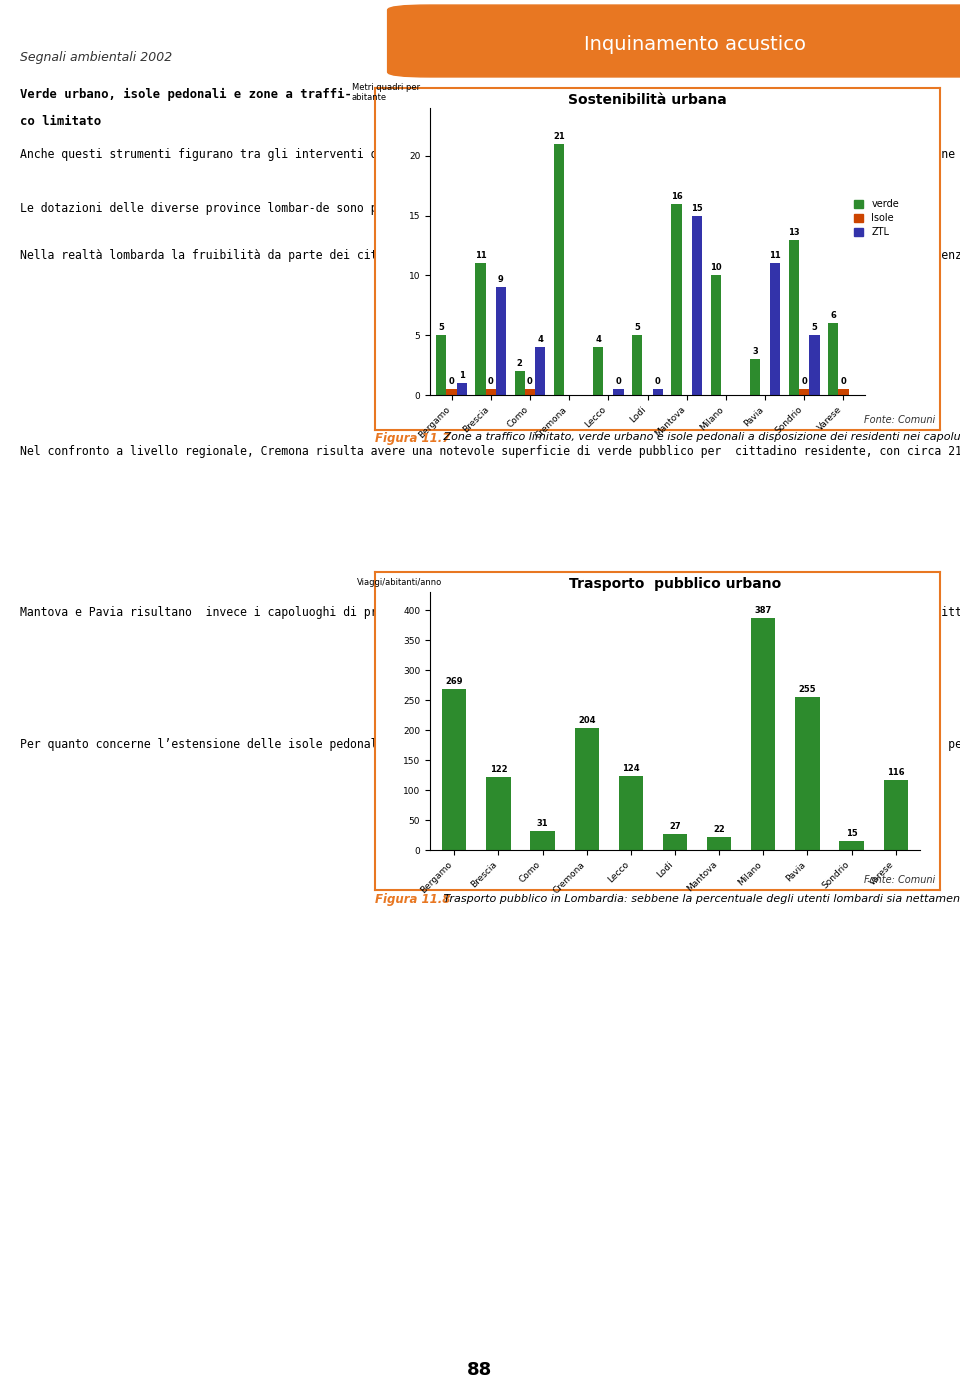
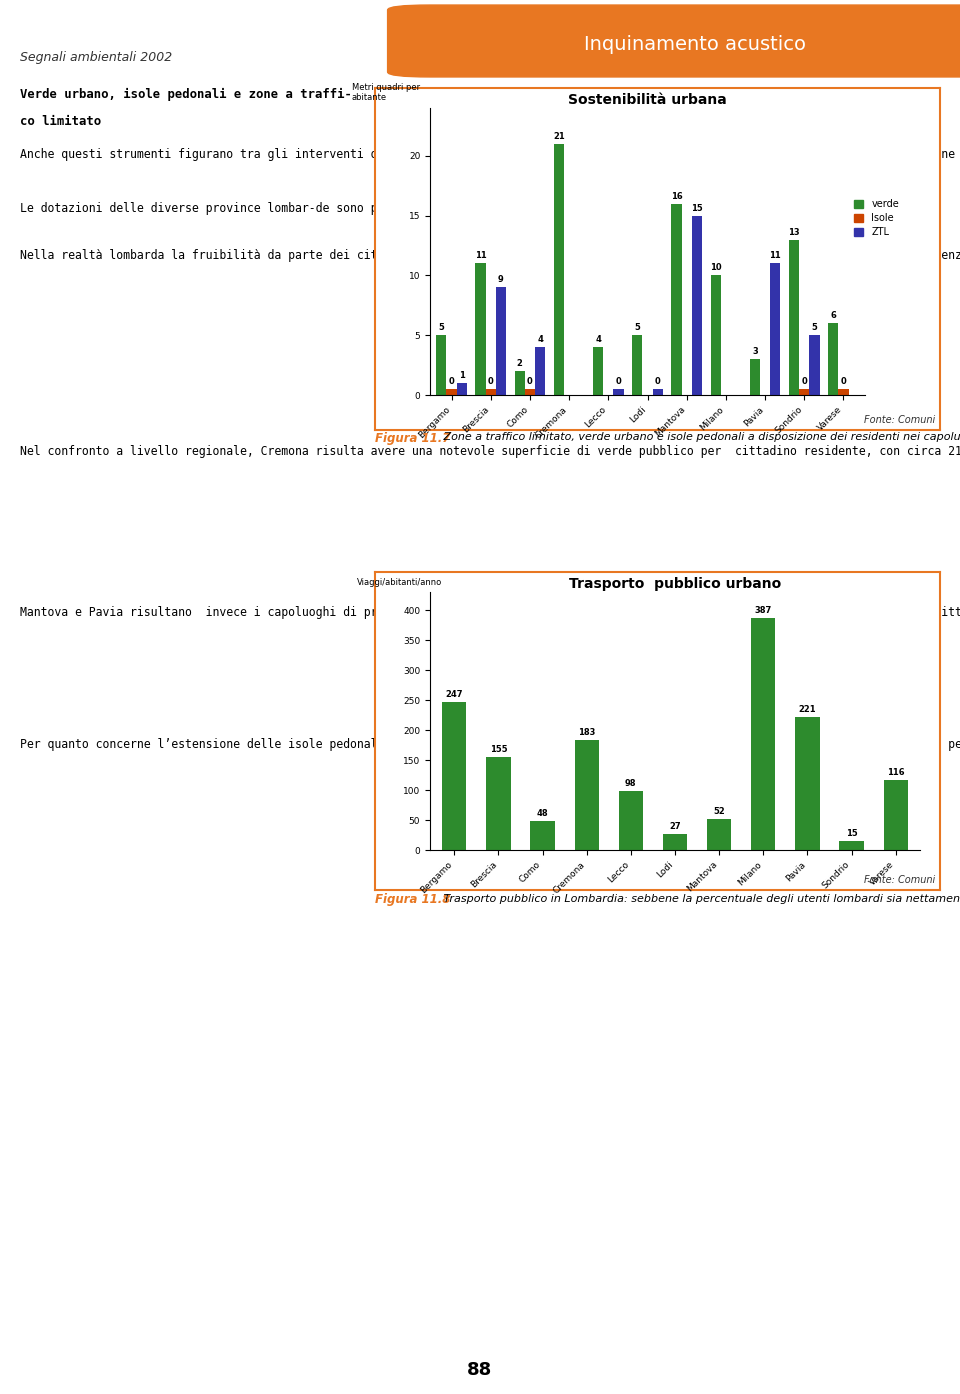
Trasporto pubblico urbano/Bergamo: 269 -> 247
Trasporto pubblico urbano/Brescia: 122 -> 155
Trasporto pubblico urbano/Como: 31 -> 48
Trasporto pubblico urbano/Cremona: 204 -> 183
Trasporto pubblico urbano/Lecco: 124 -> 98
Trasporto pubblico urbano/Mantova: 22 -> 52
Trasporto pubblico urbano/Pavia: 255 -> 221
